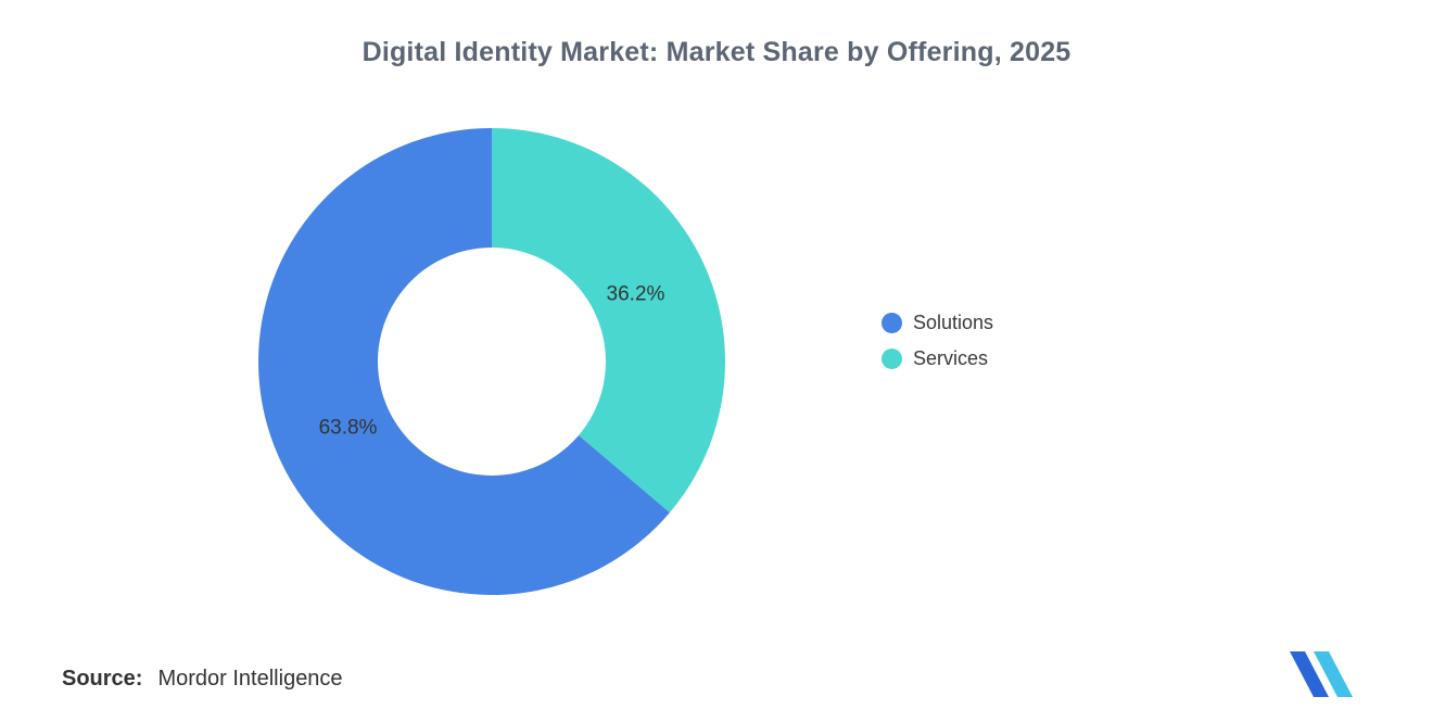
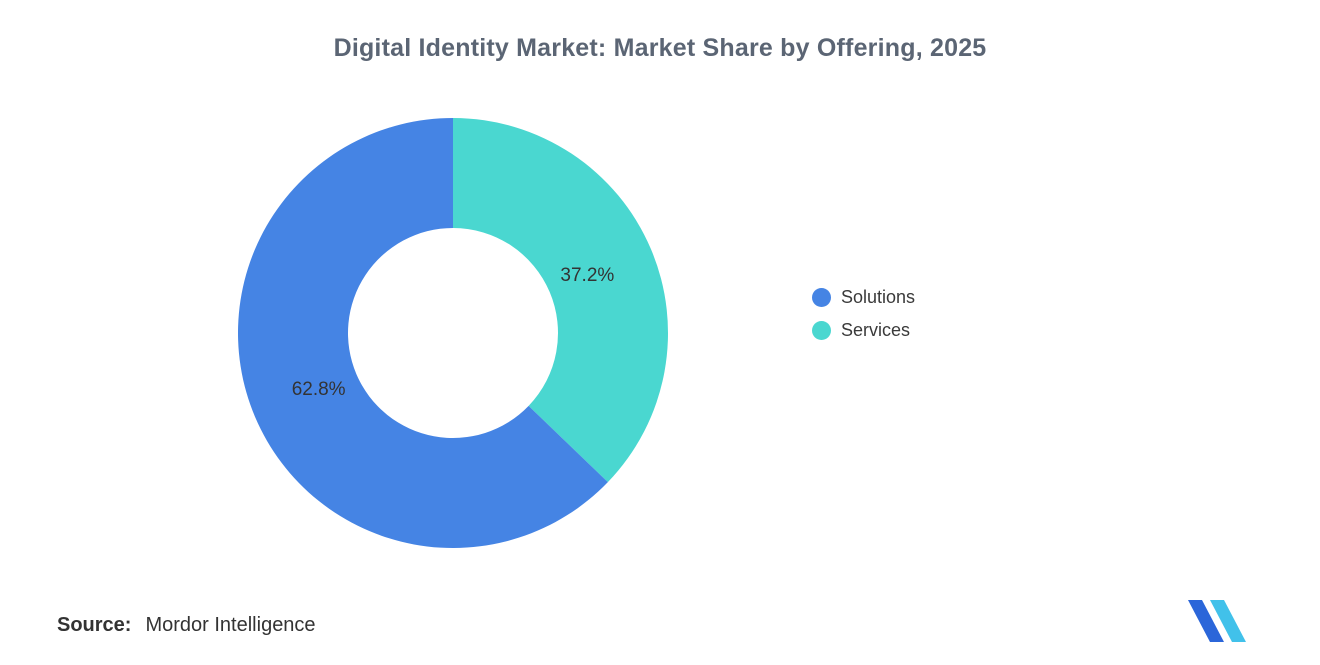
Solutions: 63.8% -> 62.8%
Services: 36.2% -> 37.2%
